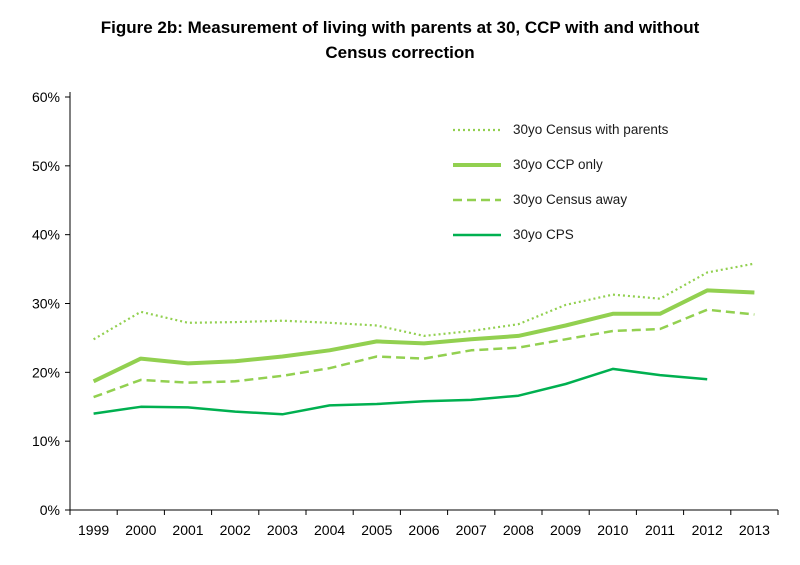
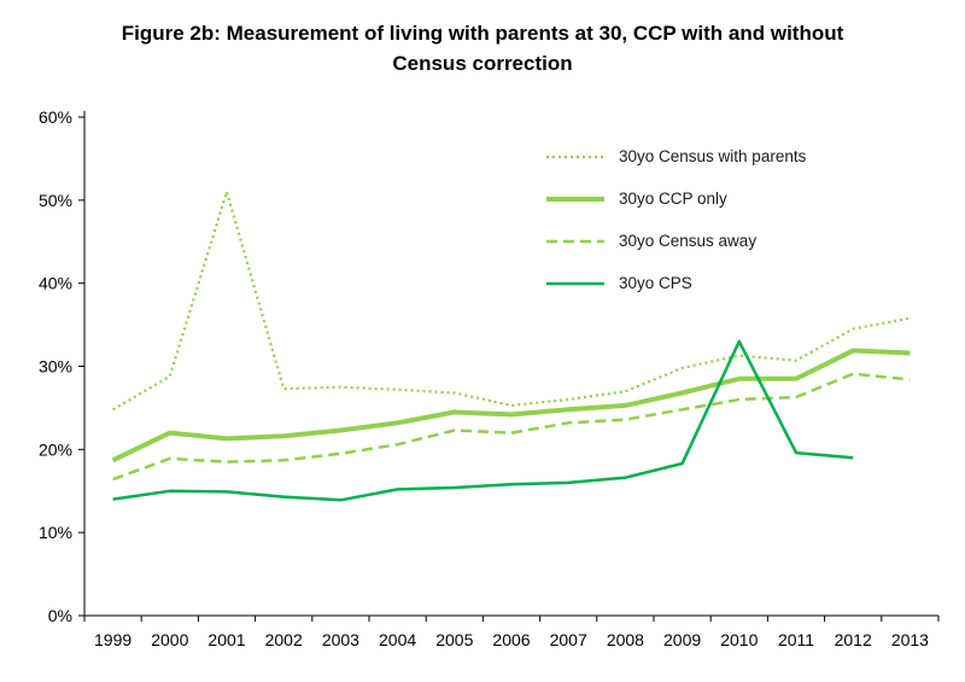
30yo Census with parents/2001: 27% -> 51%
30yo CPS/2010: 20% -> 33%
